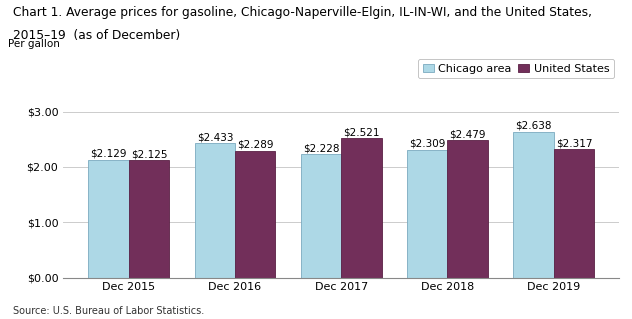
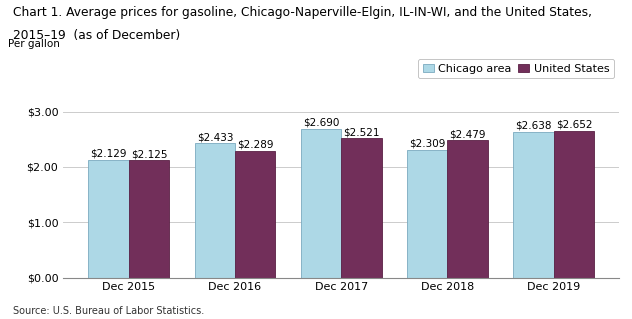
Chicago area/Dec 2017: $2.228 -> $2.690
United States/Dec 2019: $2.317 -> $2.652
